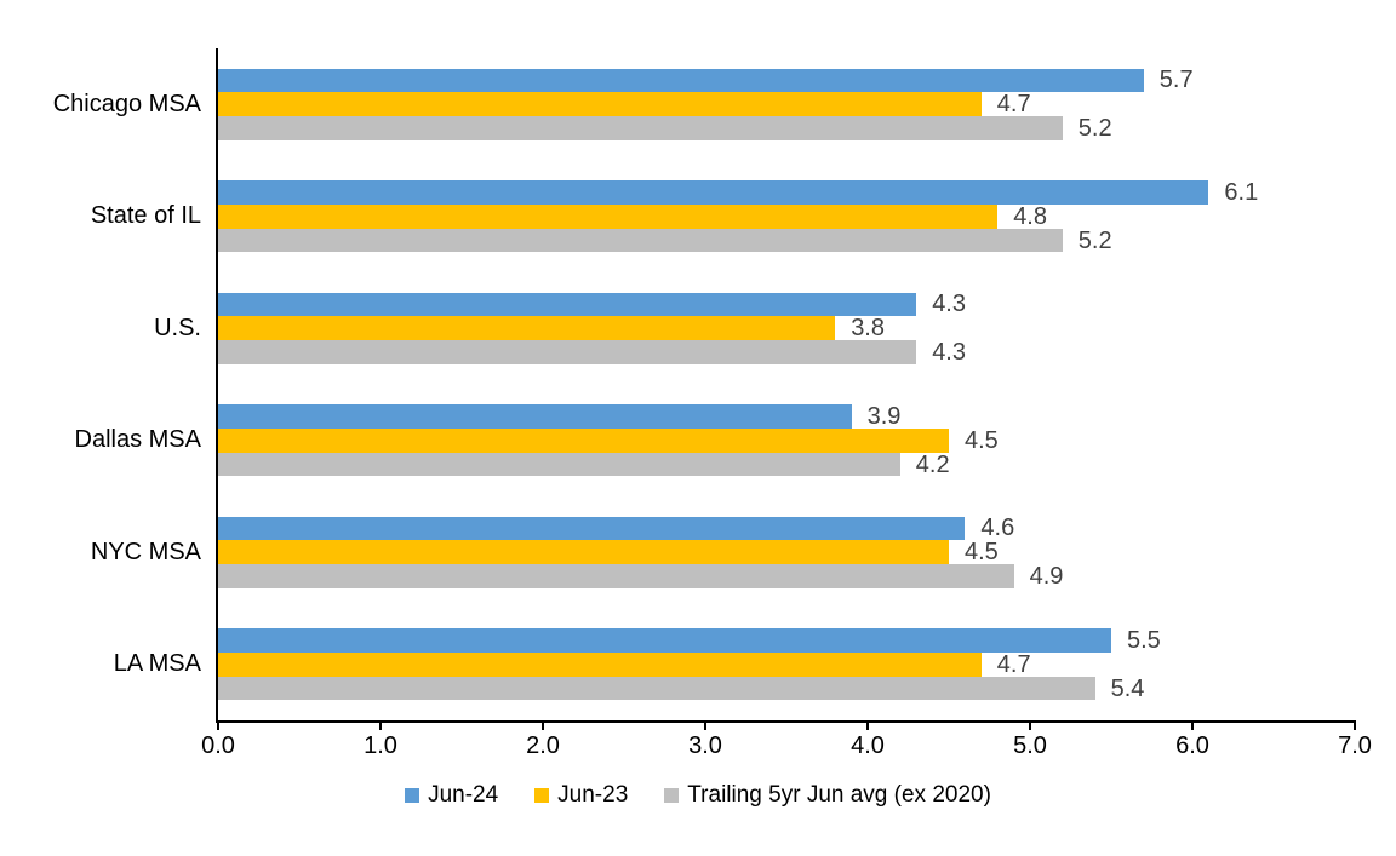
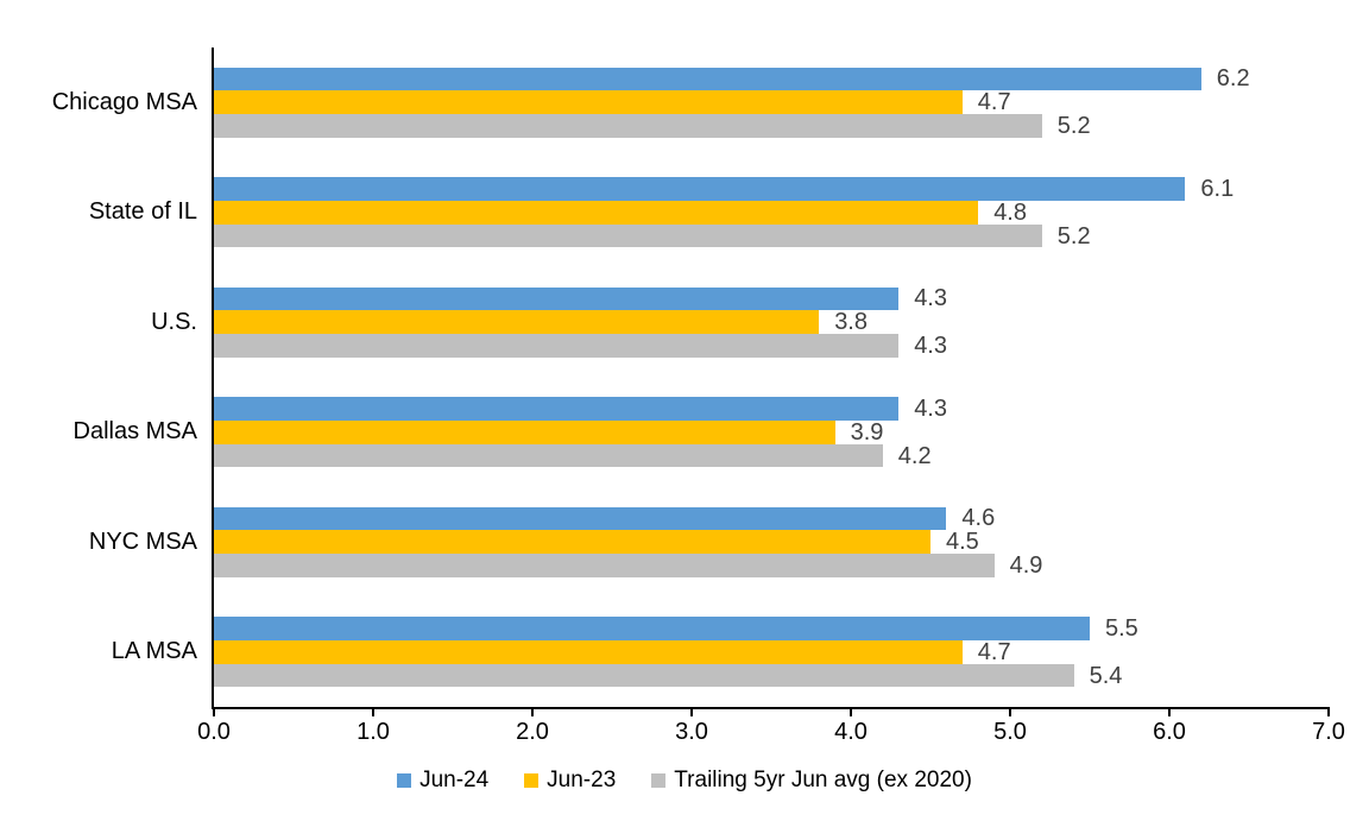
Jun-24/Chicago MSA: 5.7 -> 6.2
Jun-24/Dallas MSA: 3.9 -> 4.3
Jun-23/Dallas MSA: 4.5 -> 3.9
